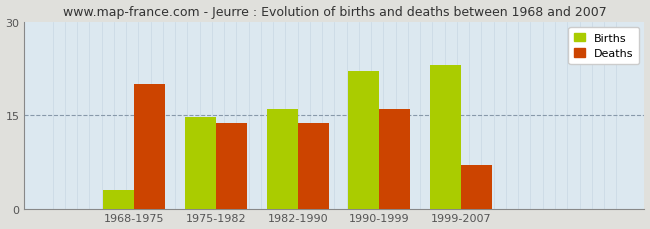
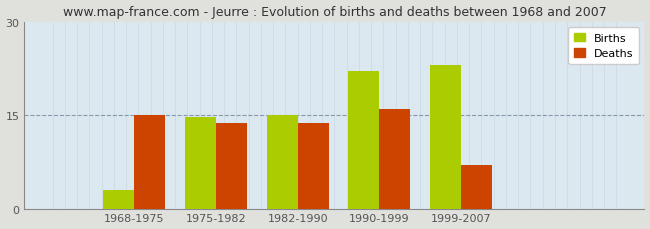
Deaths/1968-1975: 20.0 -> 15.0
Births/1982-1990: 16.0 -> 15.0
